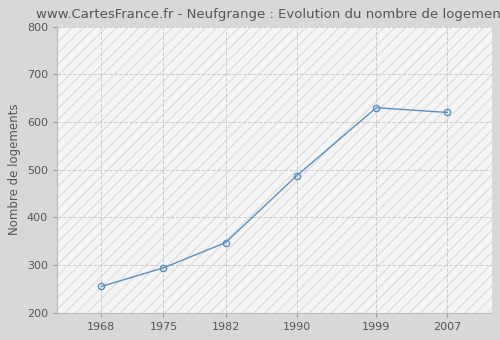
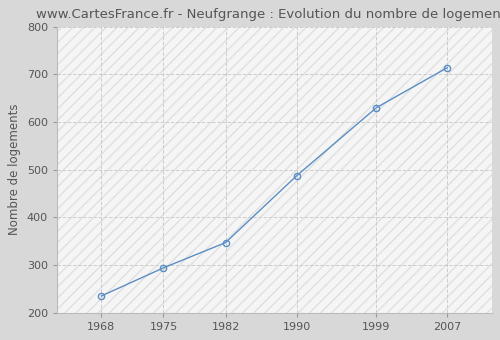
1968: 255 -> 235
2007: 620 -> 714
